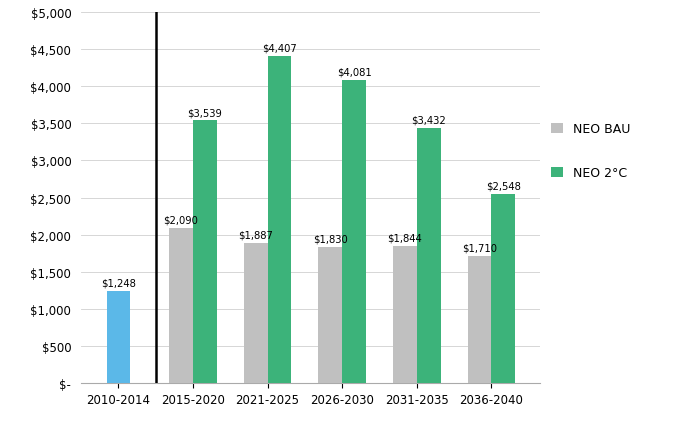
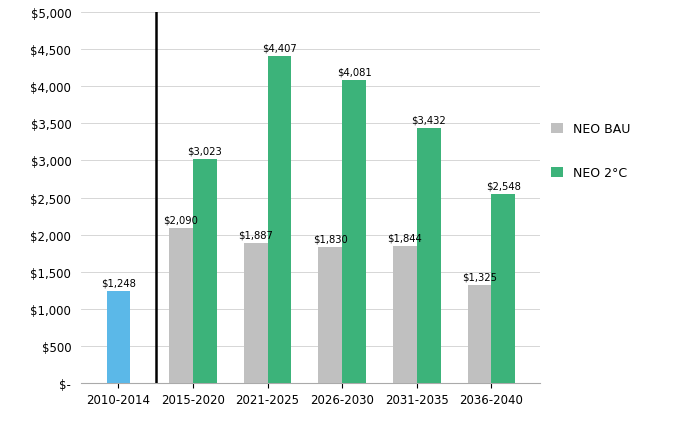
NEO 2°C/2015-2020: $3,539 -> $3,023
NEO BAU/2036-2040: $1,710 -> $1,325
